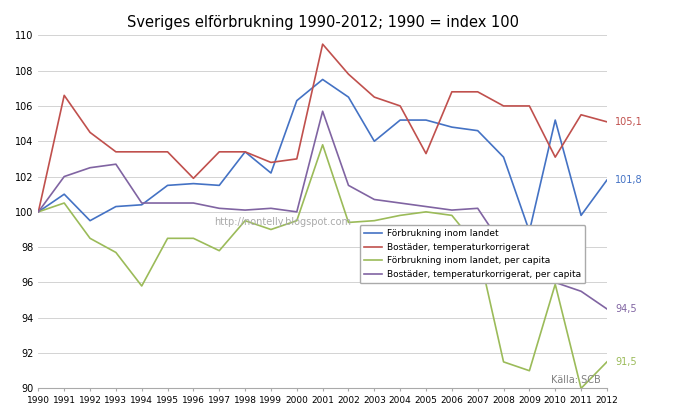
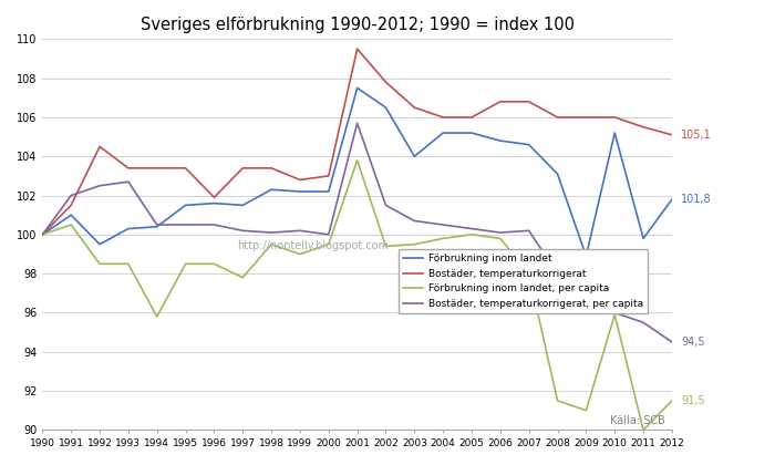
Bostäder, temperaturkorrigerat/1991: 106.6 -> 101.5
Förbrukning inom landet, per capita/1993: 97.7 -> 98.5
Förbrukning inom landet/1998: 103.4 -> 102.3
Förbrukning inom landet/2000: 106.3 -> 102.2
Bostäder, temperaturkorrigerat/2005: 103.3 -> 106.0
Bostäder, temperaturkorrigerat/2010: 103.1 -> 106.0
